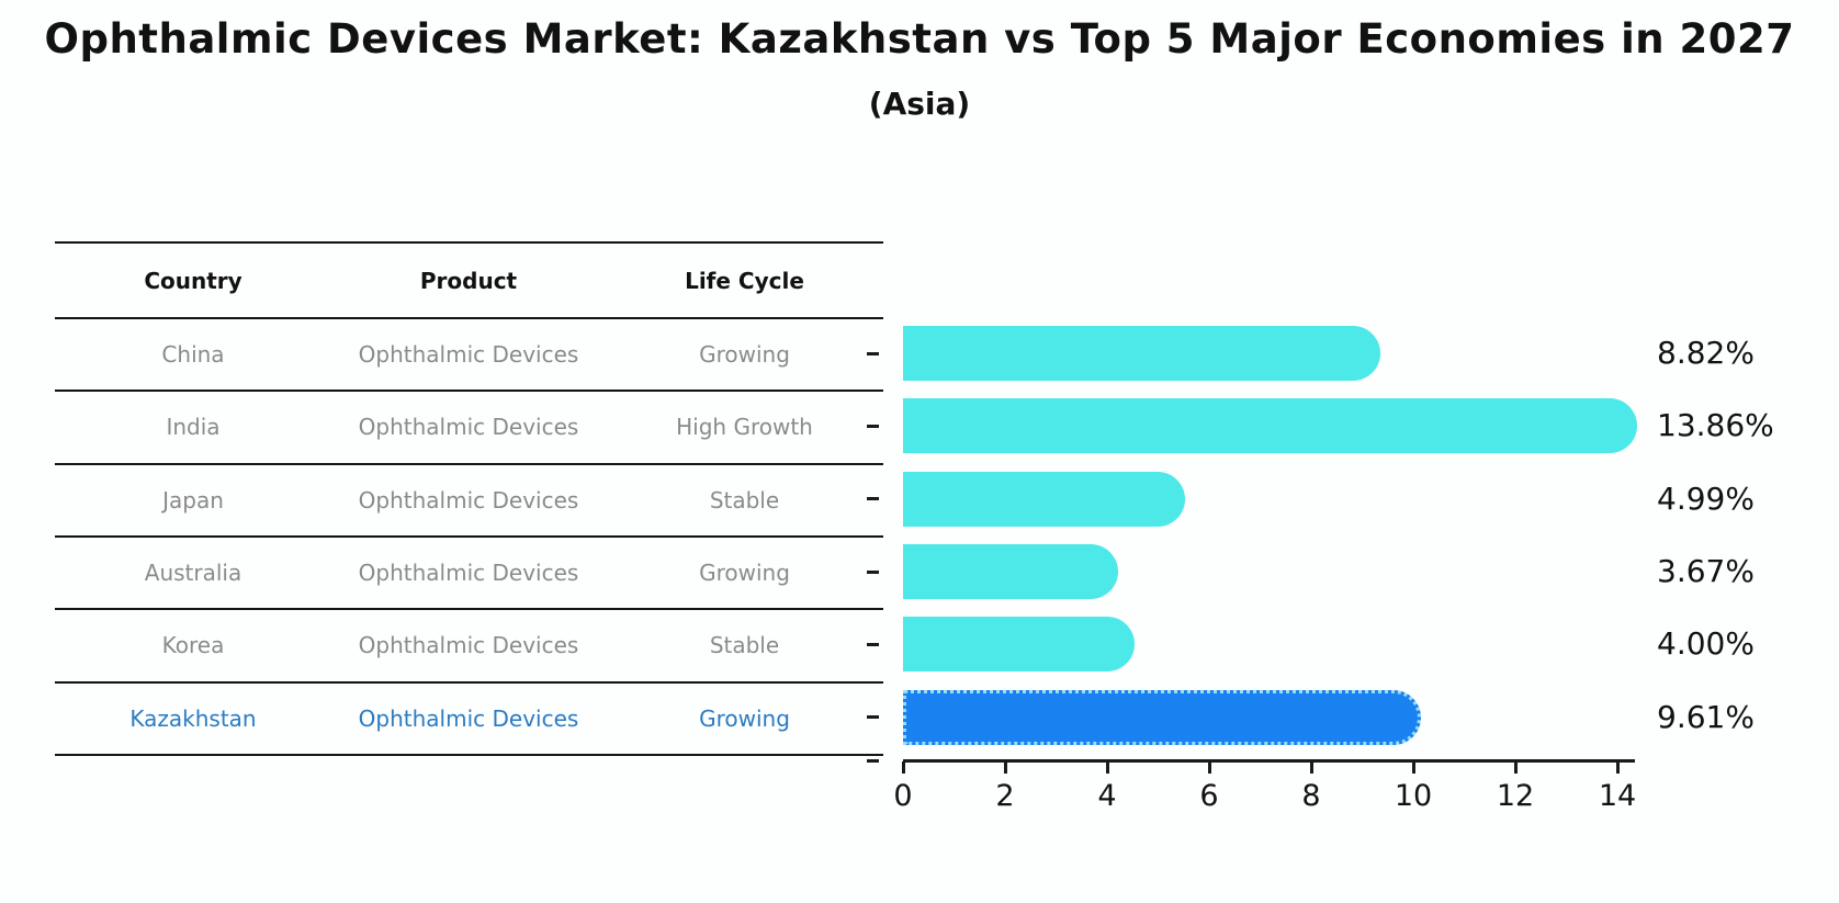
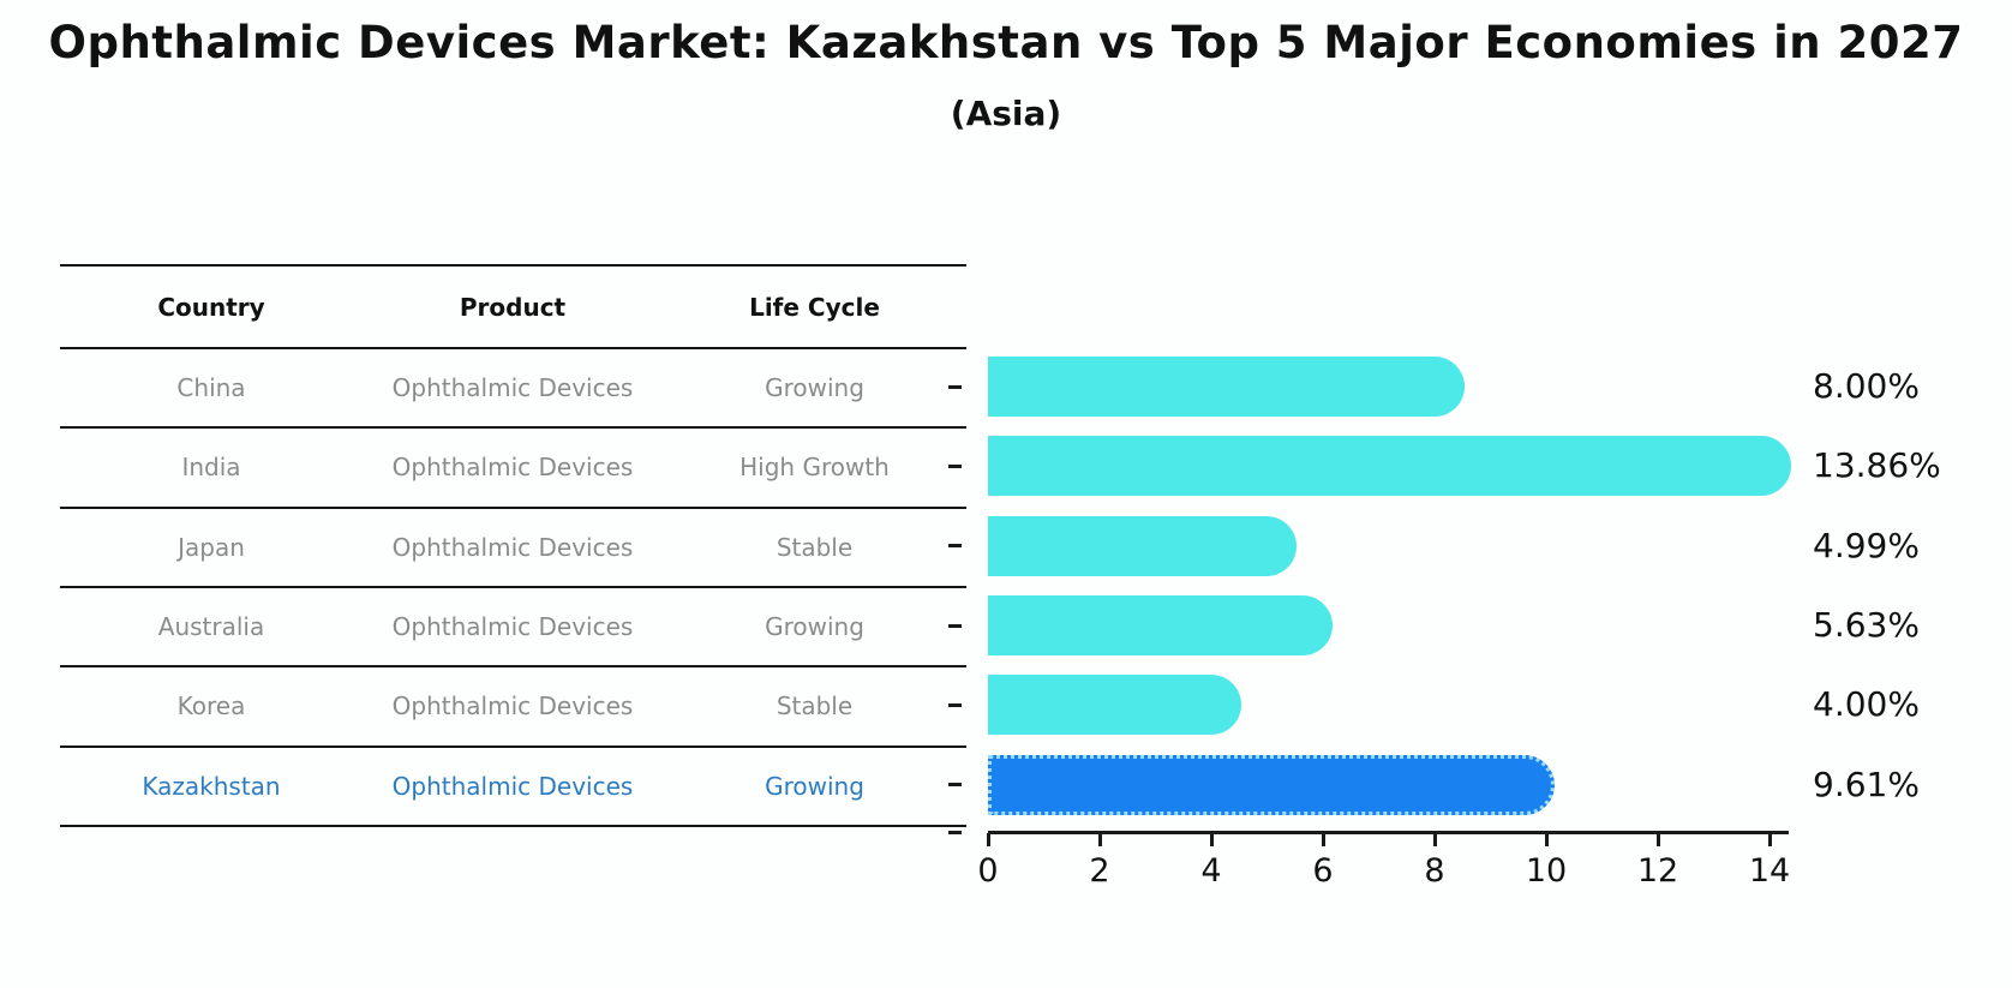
China: 8.82% -> 8.00%
Australia: 3.67% -> 5.63%
